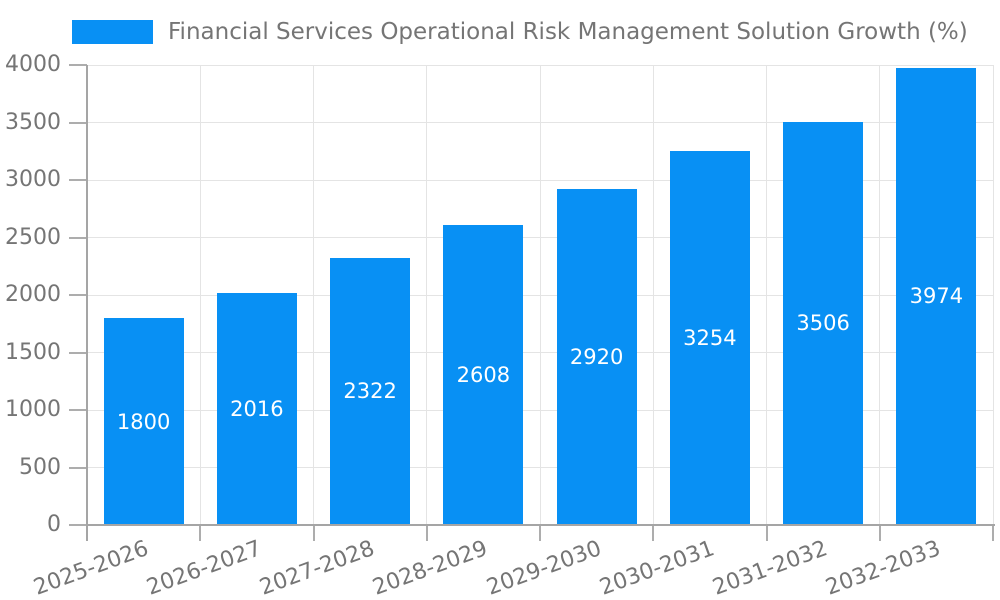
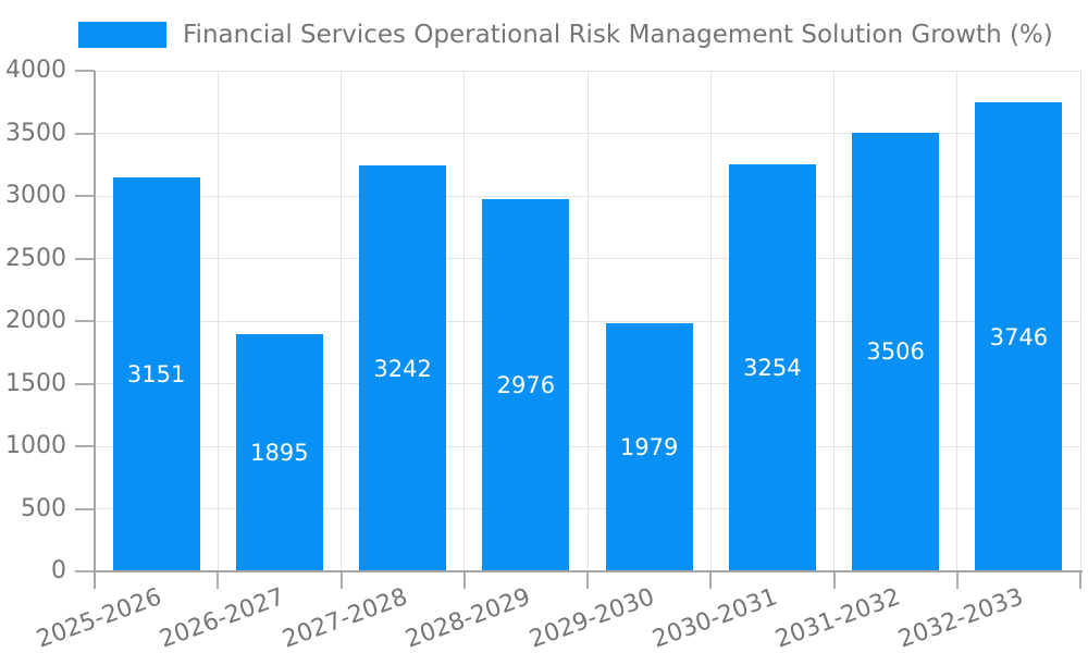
2025-2026: 1800 -> 3151
2026-2027: 2016 -> 1895
2027-2028: 2322 -> 3242
2028-2029: 2608 -> 2976
2029-2030: 2920 -> 1979
2032-2033: 3974 -> 3746
